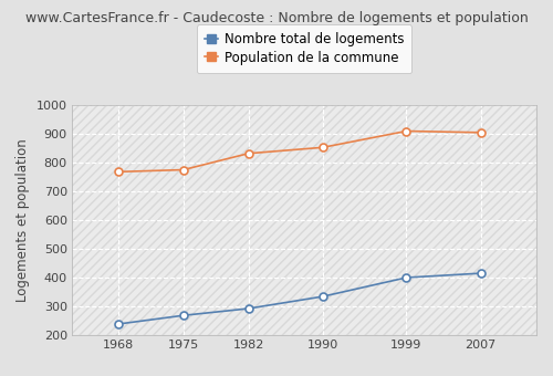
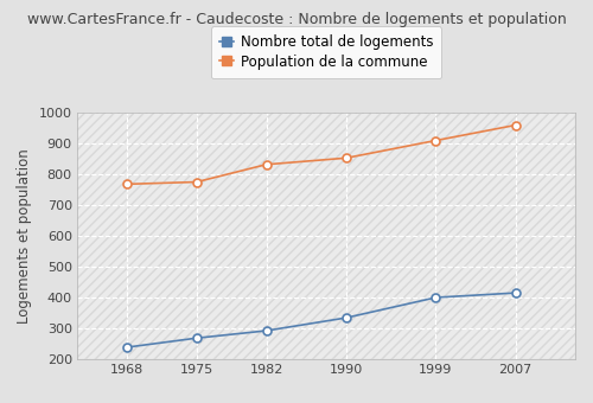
Population de la commune/2007: 905 -> 960
